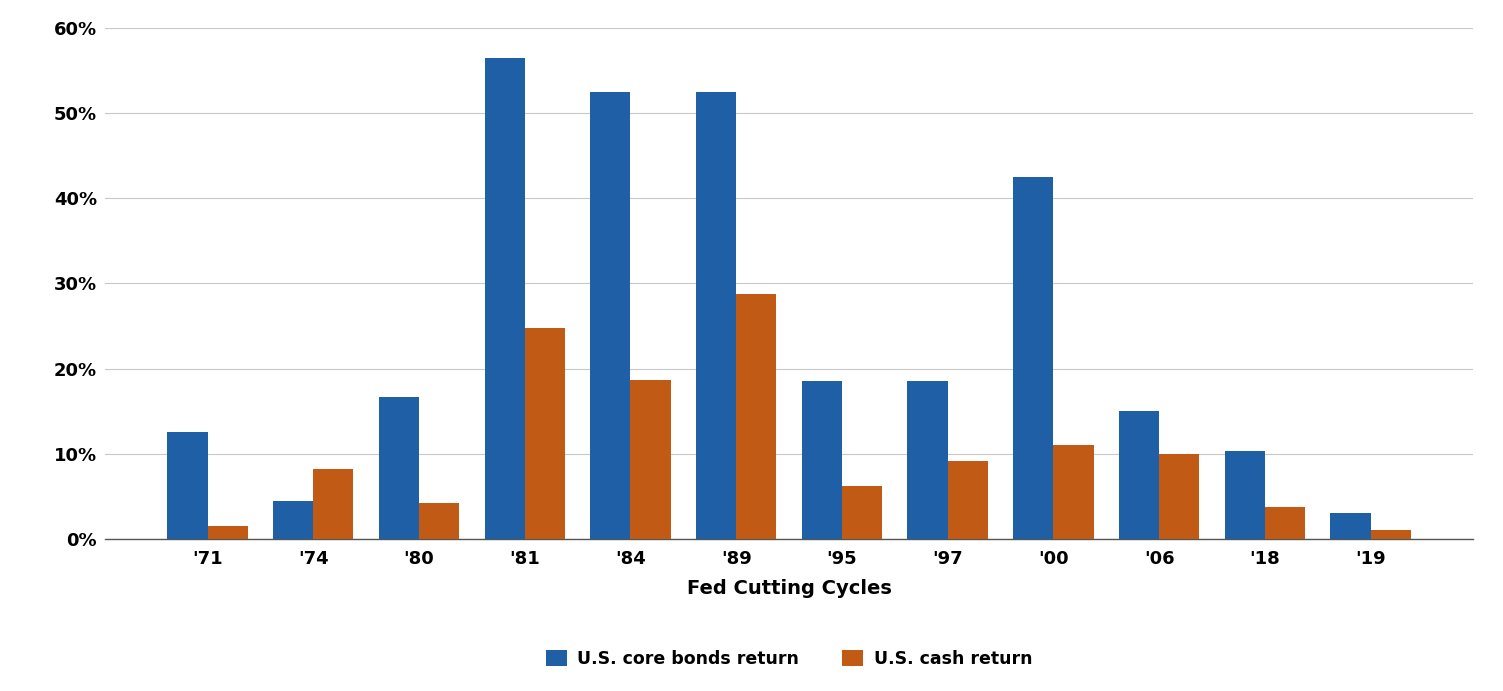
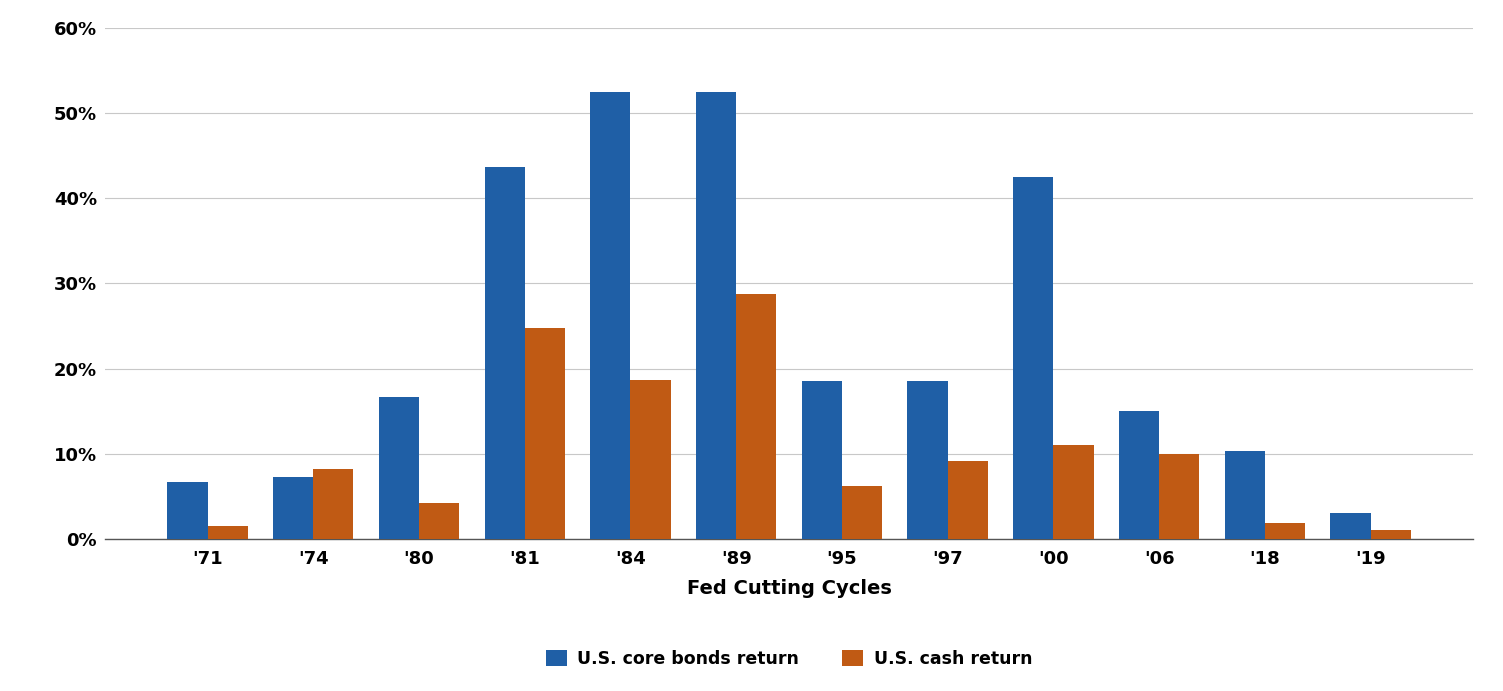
U.S. core bonds return/'71: 12.6% -> 6.7%
U.S. core bonds return/'74: 4.4% -> 7.3%
U.S. core bonds return/'81: 56.4% -> 43.7%
U.S. cash return/'18: 3.8% -> 1.9%
